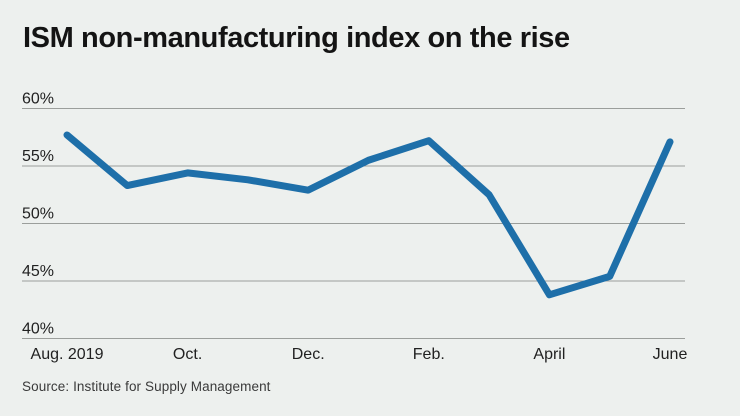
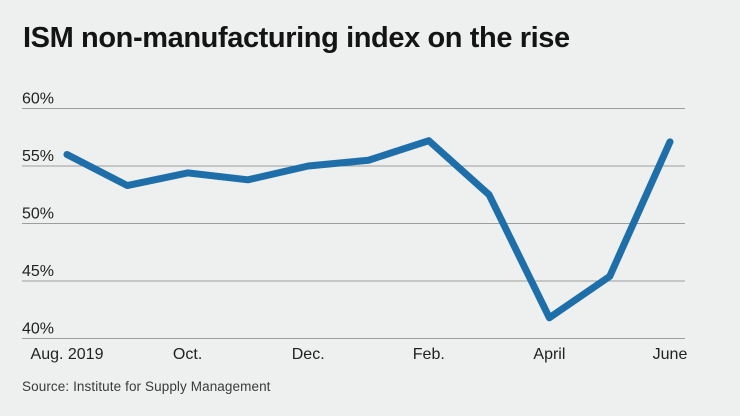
Aug. 2019: 57.7% -> 56.0%
Dec.: 52.9% -> 55.0%
April: 43.8% -> 41.8%
